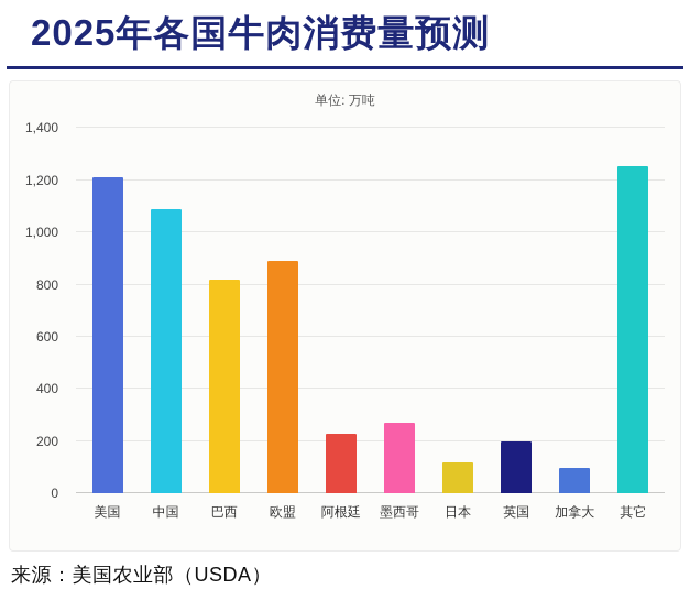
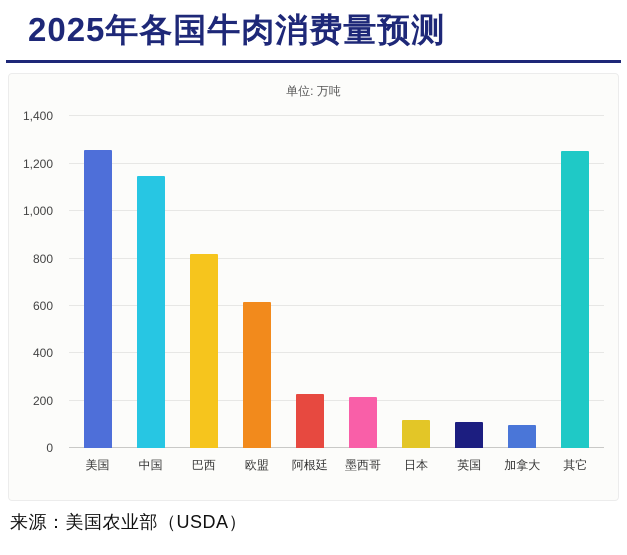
美国: 1210 -> 1260
中国: 1090 -> 1150
欧盟: 890 -> 620
墨西哥: 270 -> 220
英国: 200 -> 110
